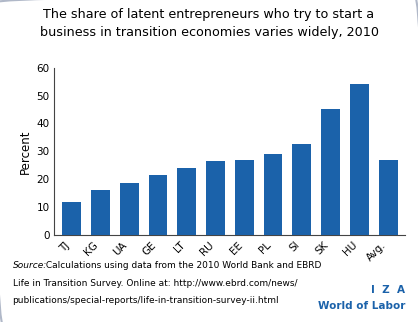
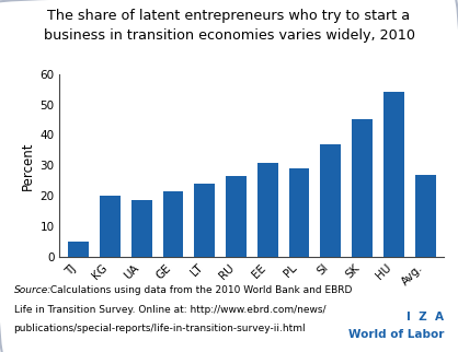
TJ: 12.0 -> 5.0
KG: 16.0 -> 20.0
EE: 27.0 -> 31.0
SI: 32.5 -> 37.0
